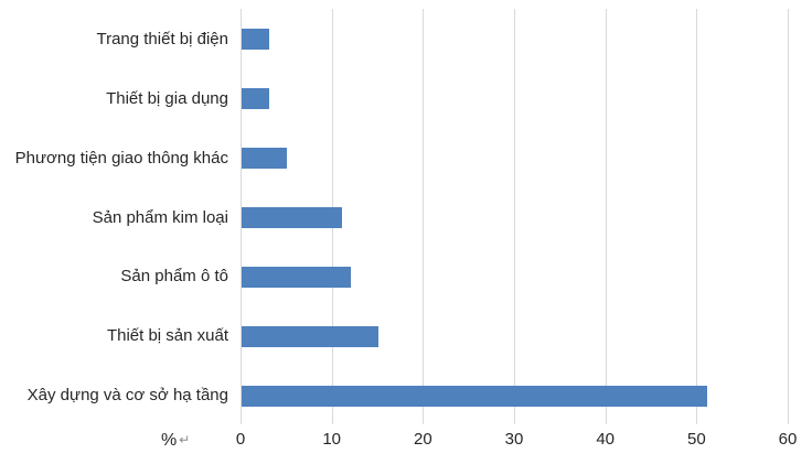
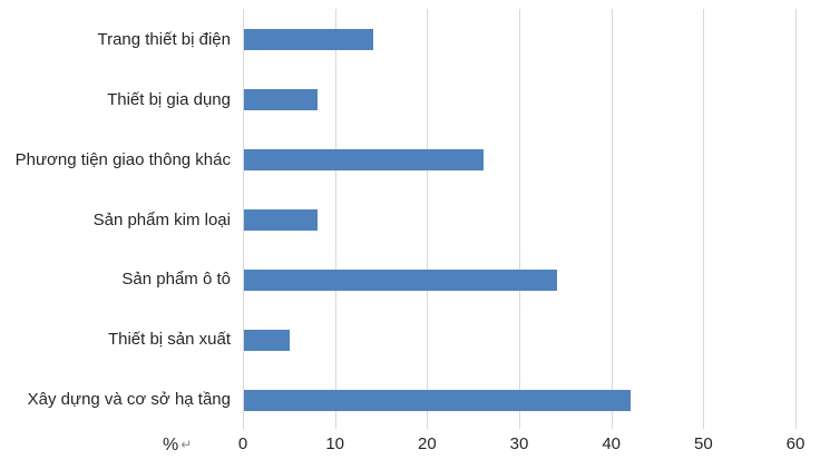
Trang thiết bị điện: 3 -> 14
Thiết bị gia dụng: 3 -> 8
Phương tiện giao thông khác: 5 -> 26
Sản phẩm kim loại: 11 -> 8
Sản phẩm ô tô: 12 -> 34
Thiết bị sản xuất: 15 -> 5
Xây dựng và cơ sở hạ tầng: 51 -> 42
